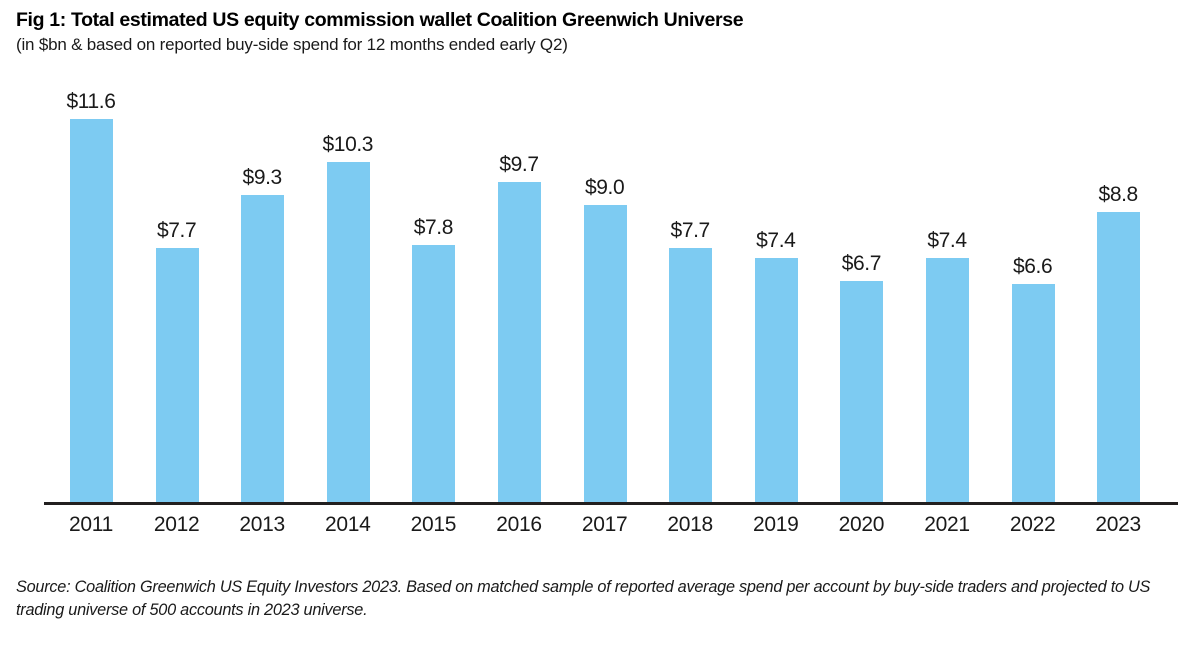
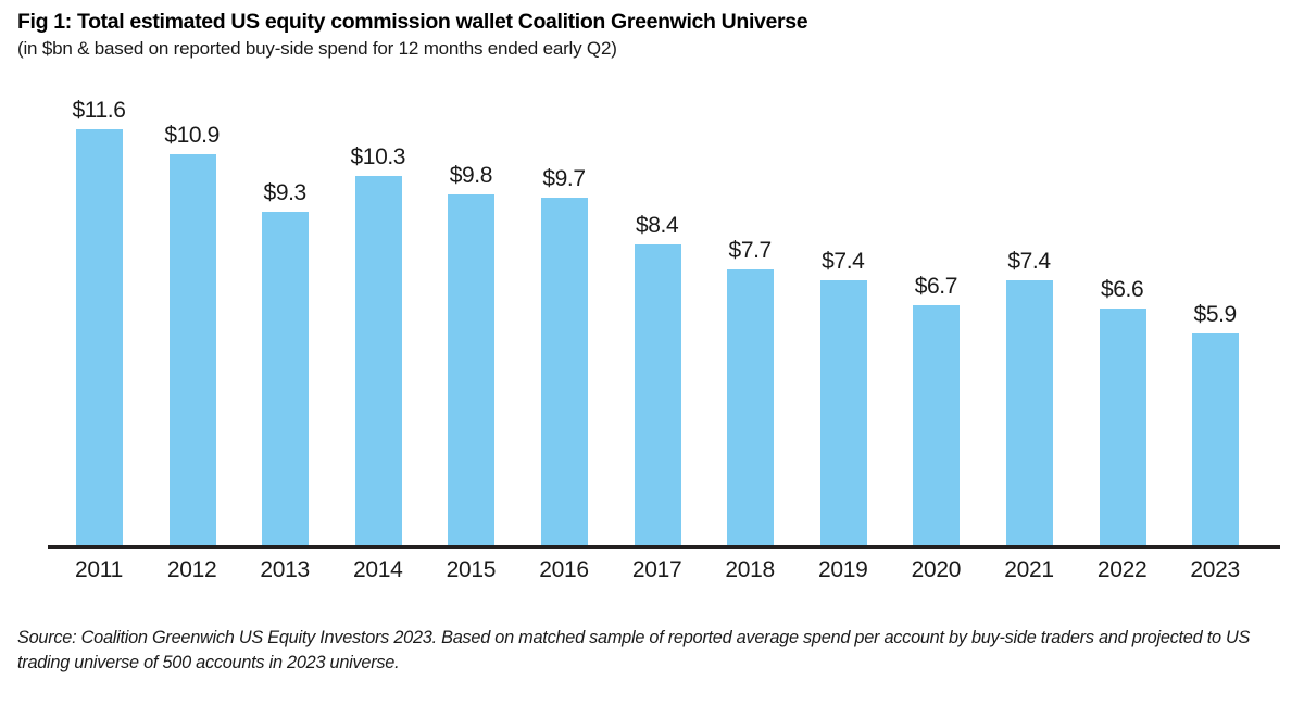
2012: $7.7 -> $10.9
2015: $7.8 -> $9.8
2017: $9.0 -> $8.4
2023: $8.8 -> $5.9
